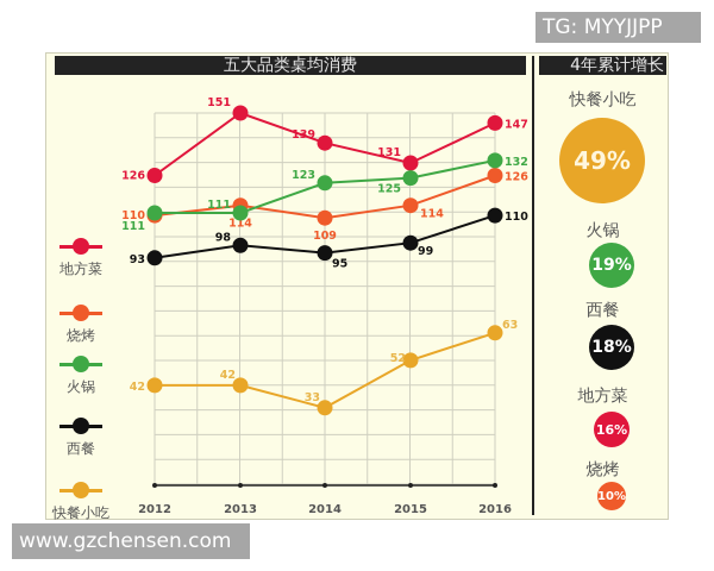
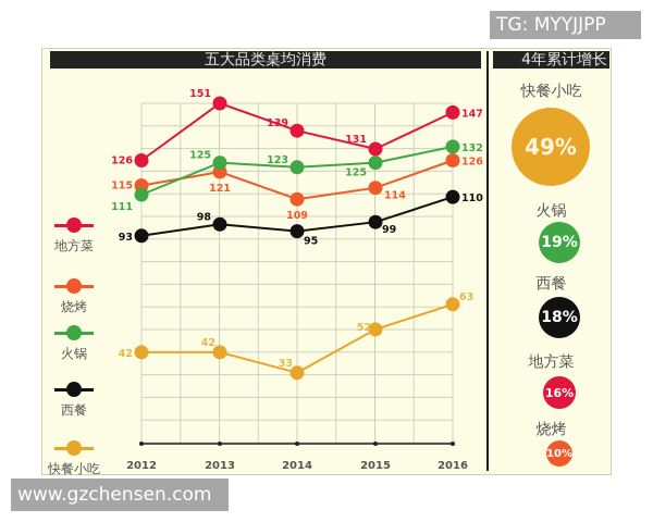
五大品类桌均消费/烧烤/2012: 110 -> 115
五大品类桌均消费/烧烤/2013: 114 -> 121
五大品类桌均消费/火锅/2013: 111 -> 125
